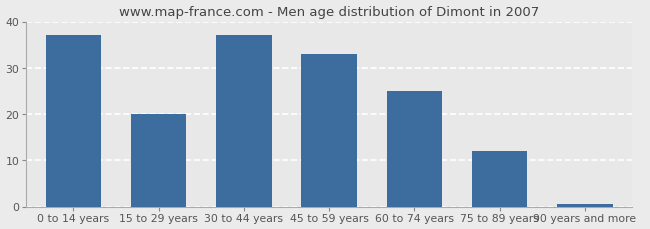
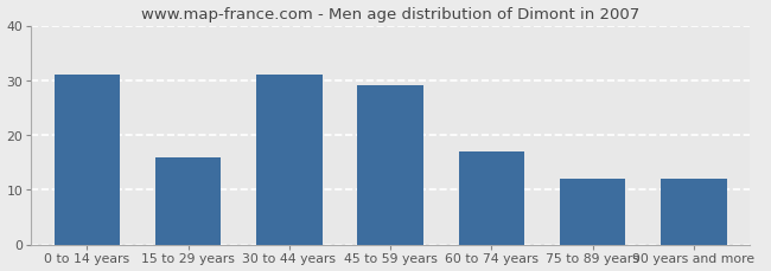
0 to 14 years: 37.0 -> 31.0
15 to 29 years: 20.0 -> 16.0
30 to 44 years: 37.0 -> 31.0
45 to 59 years: 33.0 -> 29.0
60 to 74 years: 25.0 -> 17.0
90 years and more: 0.5 -> 12.0
